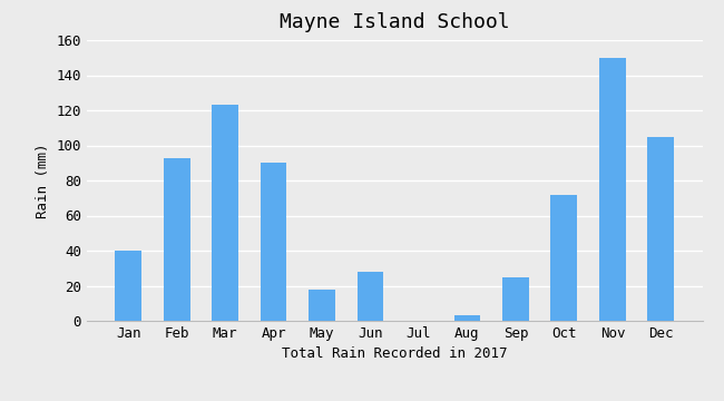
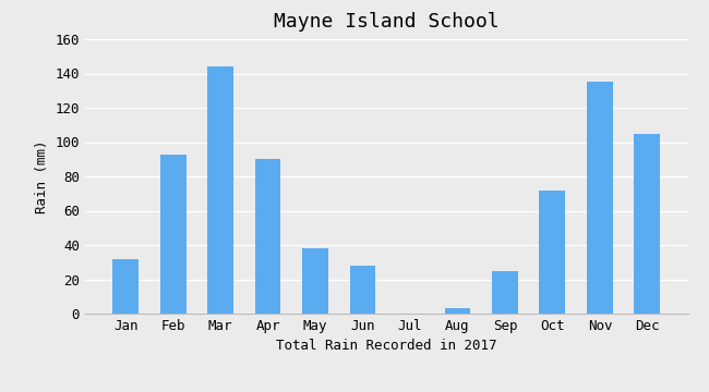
Jan: 40 -> 32
Mar: 123 -> 144
May: 18 -> 38
Nov: 150 -> 135
